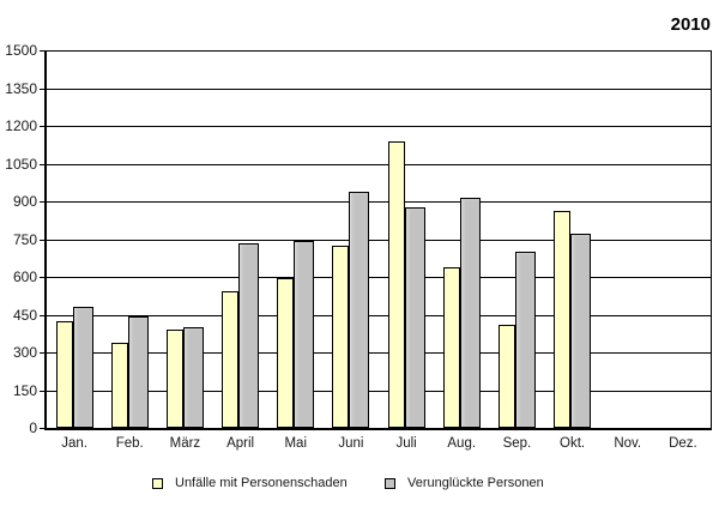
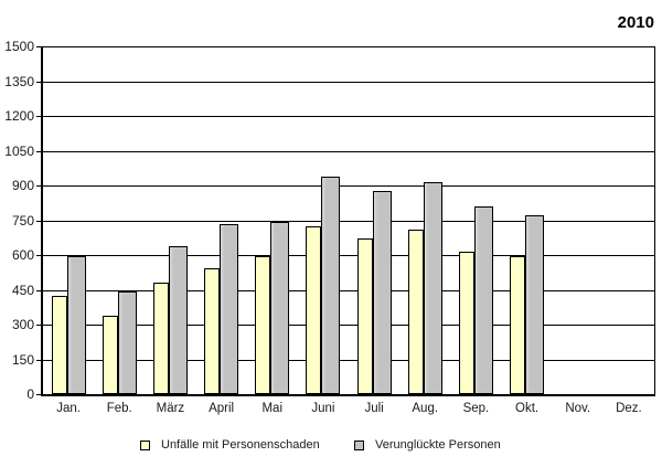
Verunglückte Personen/Jan.: 480 -> 600
Unfälle mit Personenschaden/März: 390 -> 480
Verunglückte Personen/März: 400 -> 640
Unfälle mit Personenschaden/Juli: 1140 -> 670
Unfälle mit Personenschaden/Aug.: 640 -> 710
Unfälle mit Personenschaden/Sep.: 410 -> 620
Verunglückte Personen/Sep.: 700 -> 810
Unfälle mit Personenschaden/Okt.: 860 -> 600
